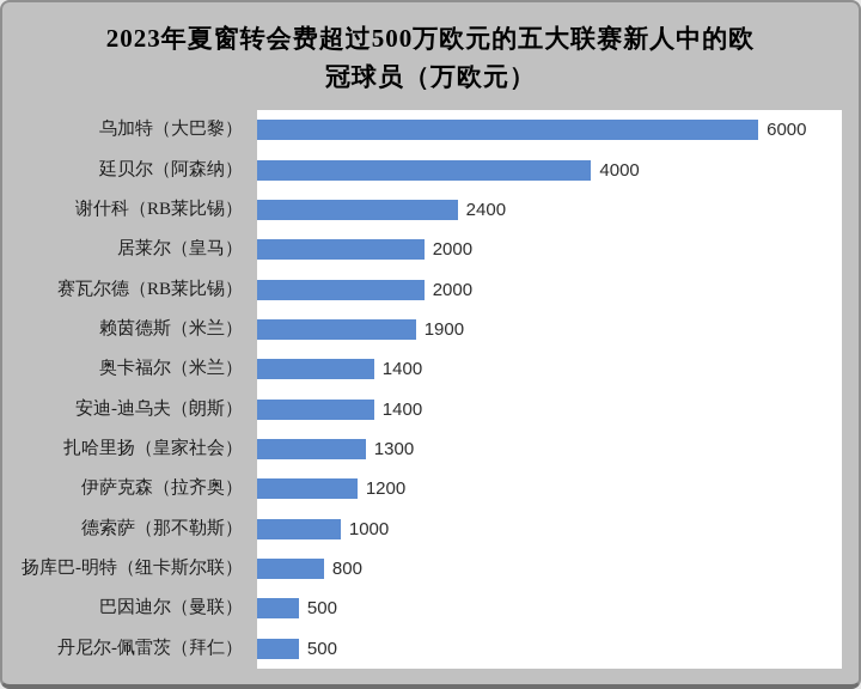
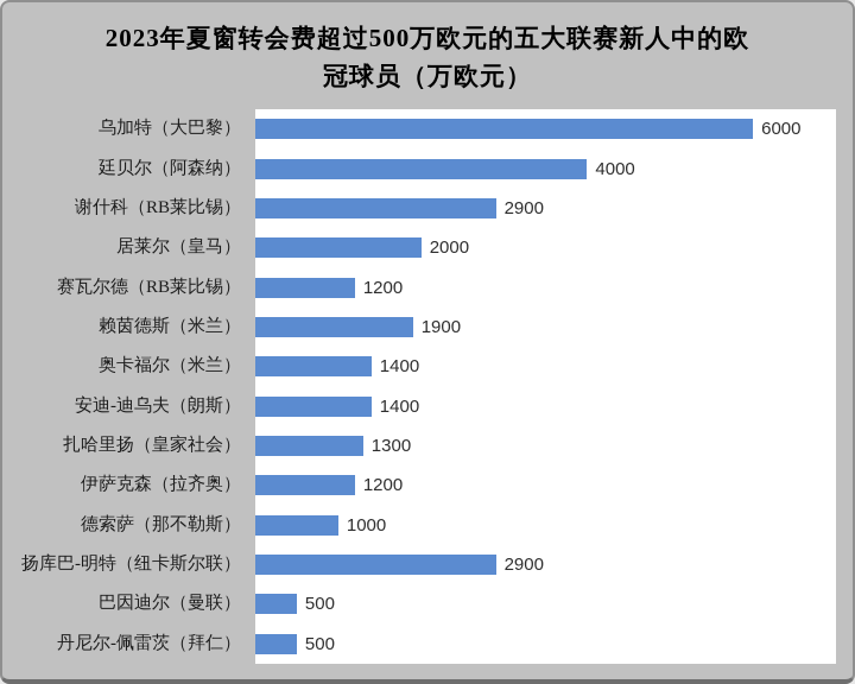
谢什科（RB莱比锡）: 2400 -> 2900
赛瓦尔德（RB莱比锡）: 2000 -> 1200
扬库巴-明特（纽卡斯尔联）: 800 -> 2900
